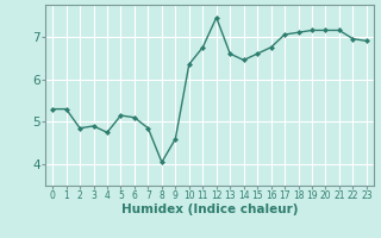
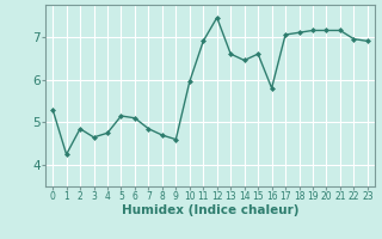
1: 5.30 -> 4.25
3: 4.90 -> 4.65
8: 4.05 -> 4.70
10: 6.35 -> 5.95
11: 6.75 -> 6.90
16: 6.75 -> 5.80
